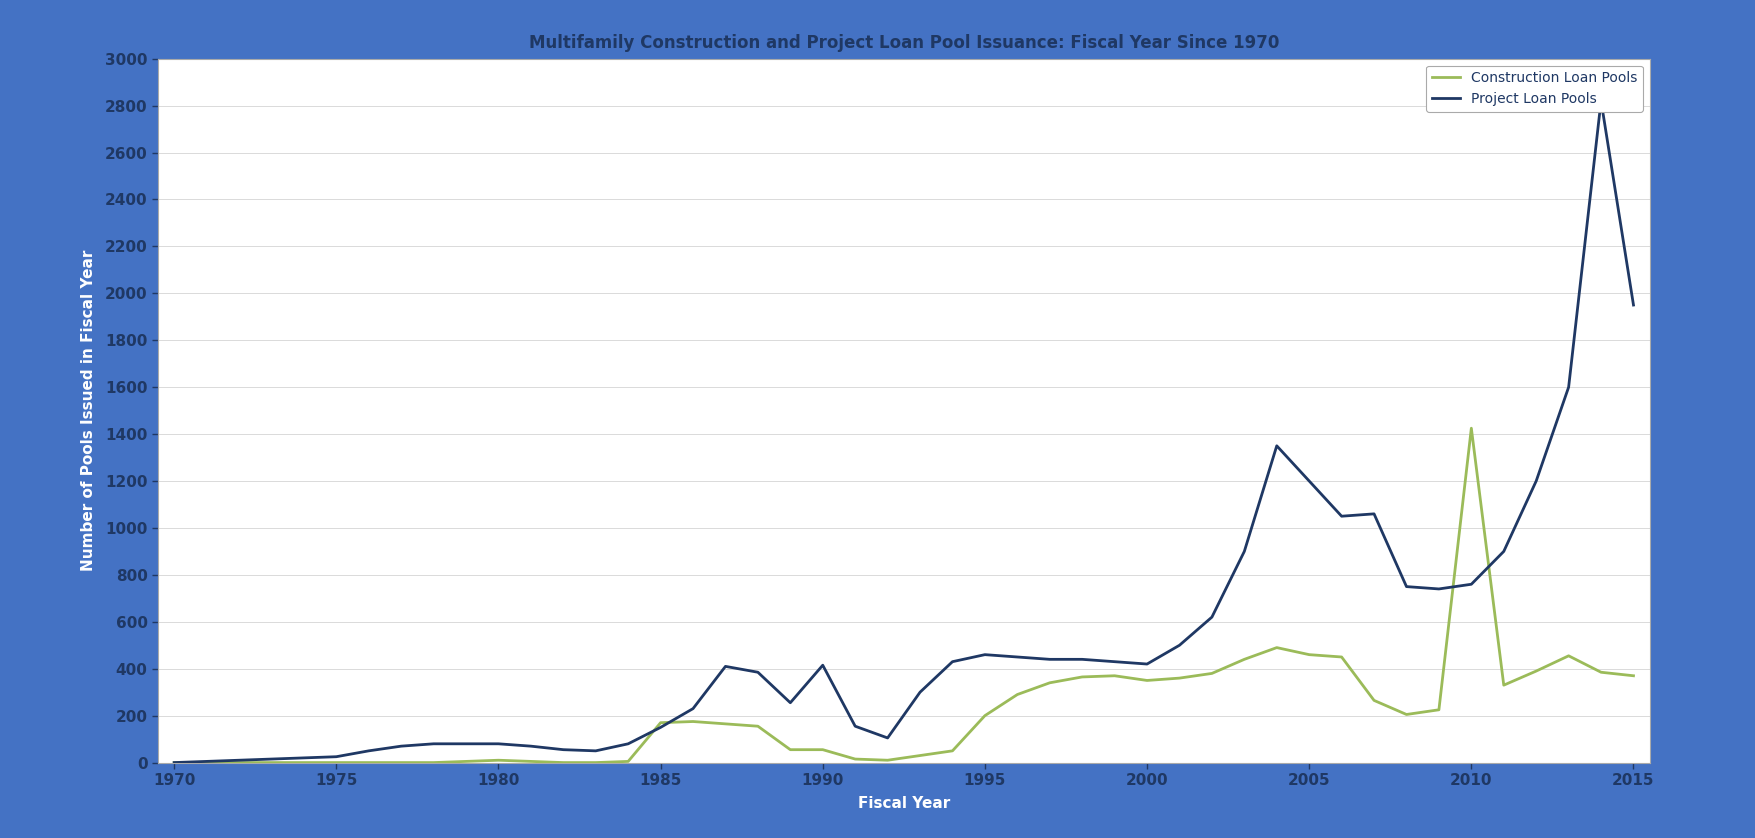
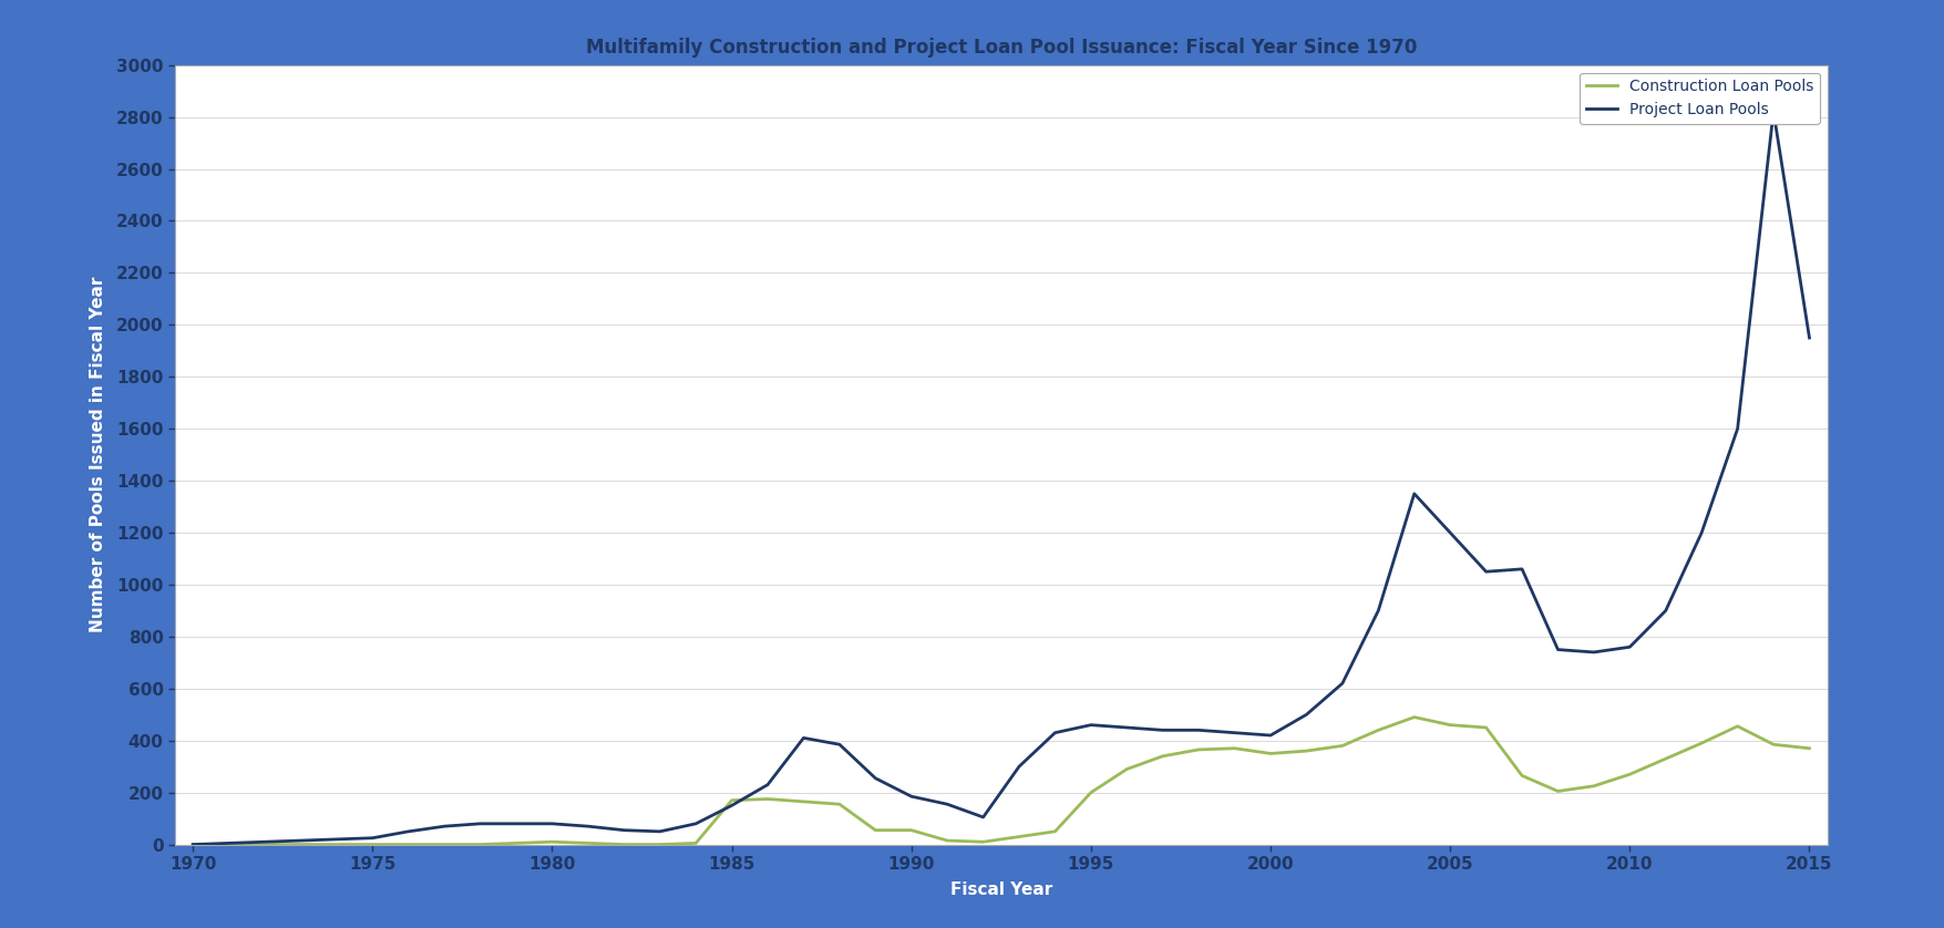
Project Loan Pools/1990: 415 -> 185
Construction Loan Pools/2010: 1425 -> 270
